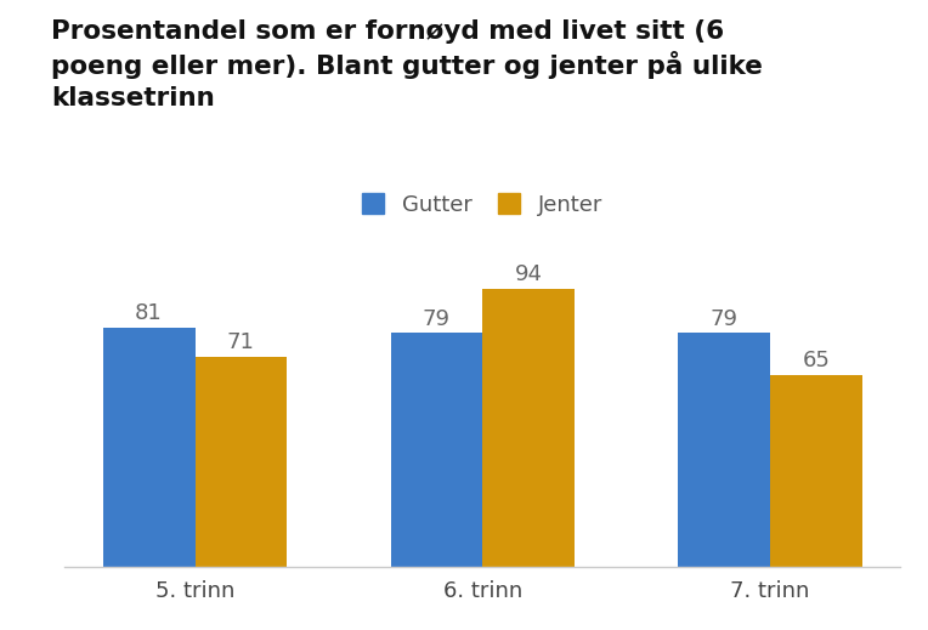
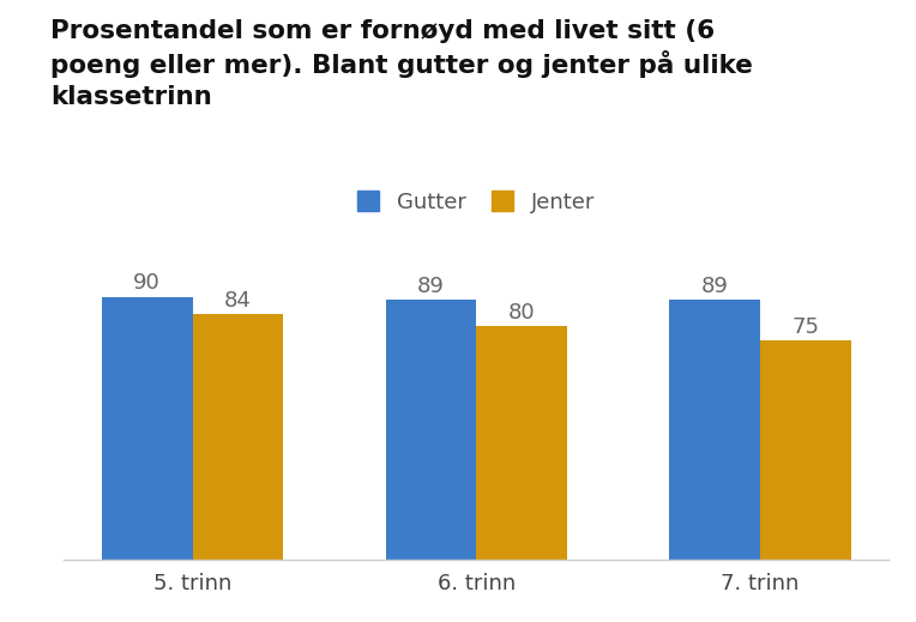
Gutter/5. trinn: 81 -> 90
Jenter/5. trinn: 71 -> 84
Gutter/6. trinn: 79 -> 89
Jenter/6. trinn: 94 -> 80
Gutter/7. trinn: 79 -> 89
Jenter/7. trinn: 65 -> 75
